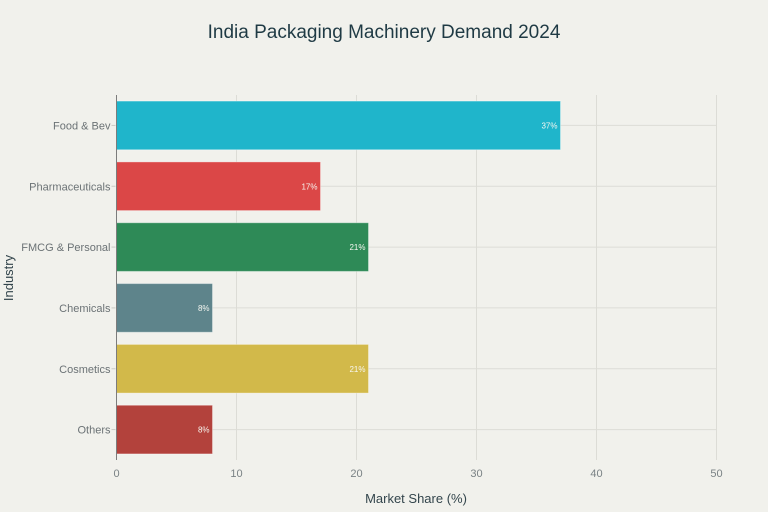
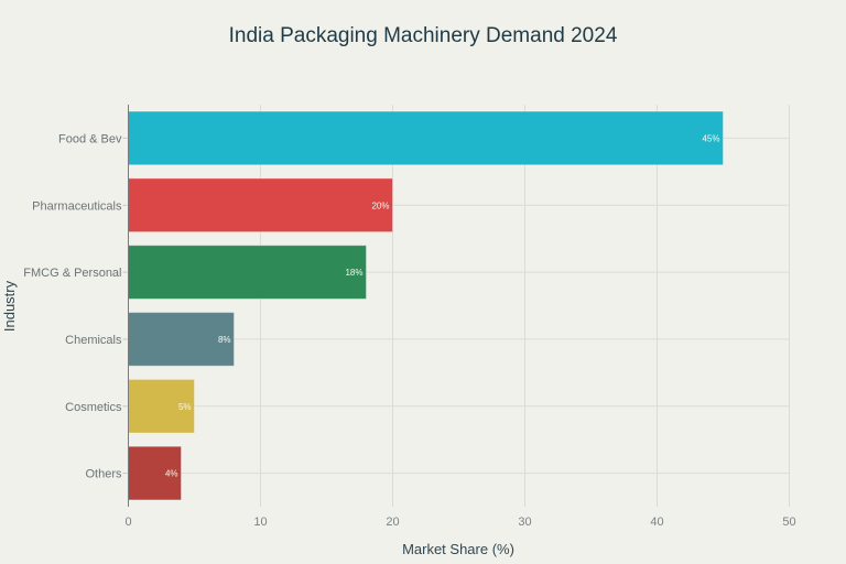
Food & Bev: 37% -> 45%
Pharmaceuticals: 17% -> 20%
FMCG & Personal: 21% -> 18%
Cosmetics: 21% -> 5%
Others: 8% -> 4%
